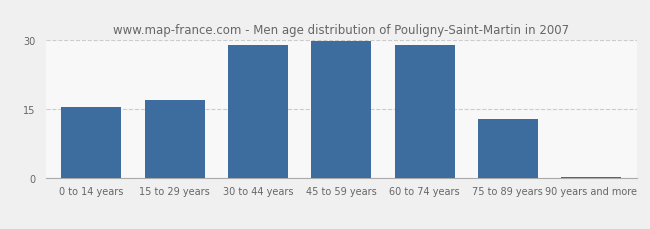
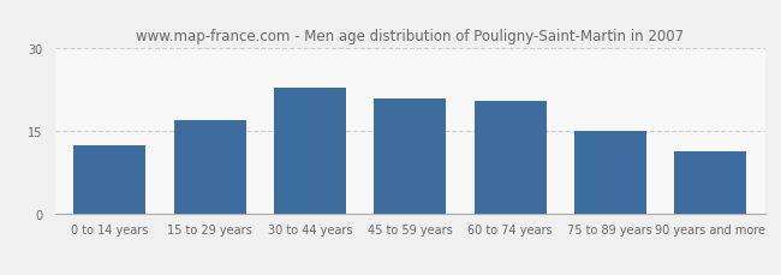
0 to 14 years: 15.5 -> 12.5
30 to 44 years: 29.0 -> 23.0
45 to 59 years: 29.8 -> 21.0
60 to 74 years: 29.0 -> 20.5
75 to 89 years: 13.0 -> 15.0
90 years and more: 0.3 -> 11.5
